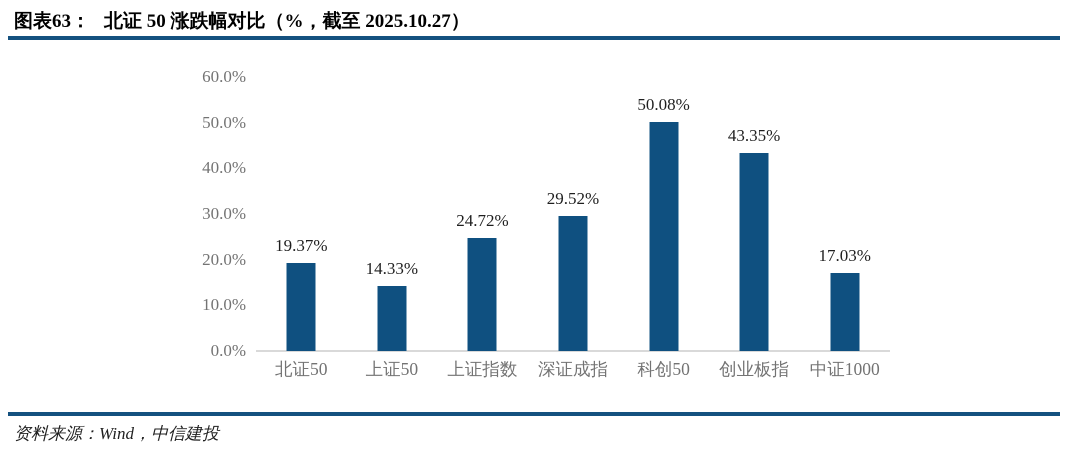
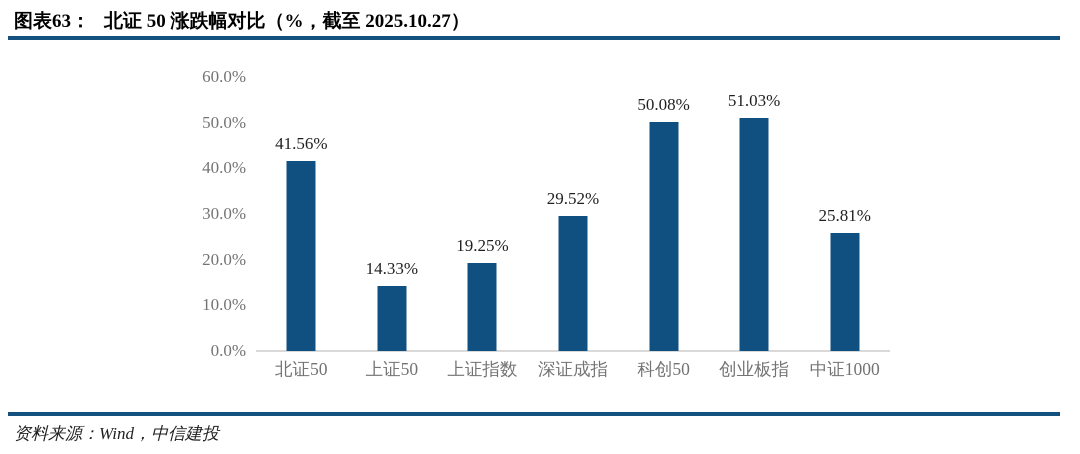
北证50: 19.37% -> 41.56%
上证指数: 24.72% -> 19.25%
创业板指: 43.35% -> 51.03%
中证1000: 17.03% -> 25.81%
